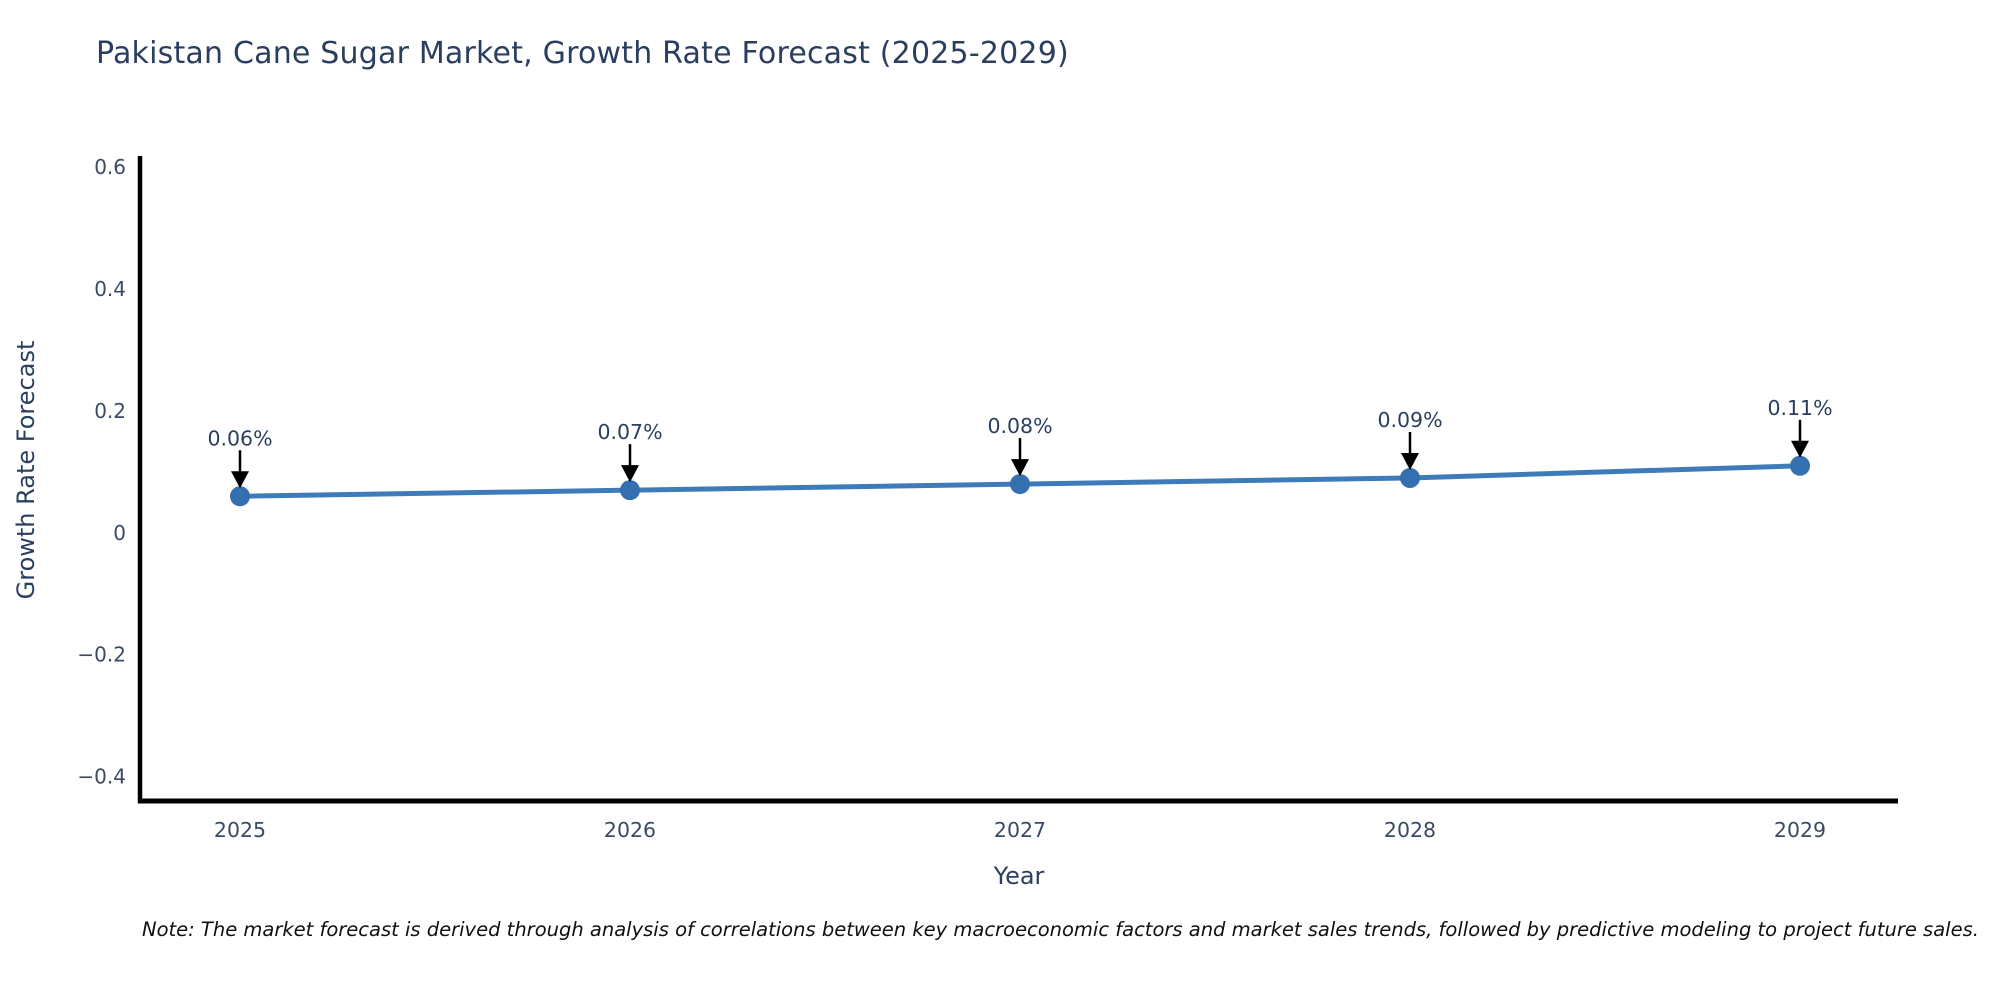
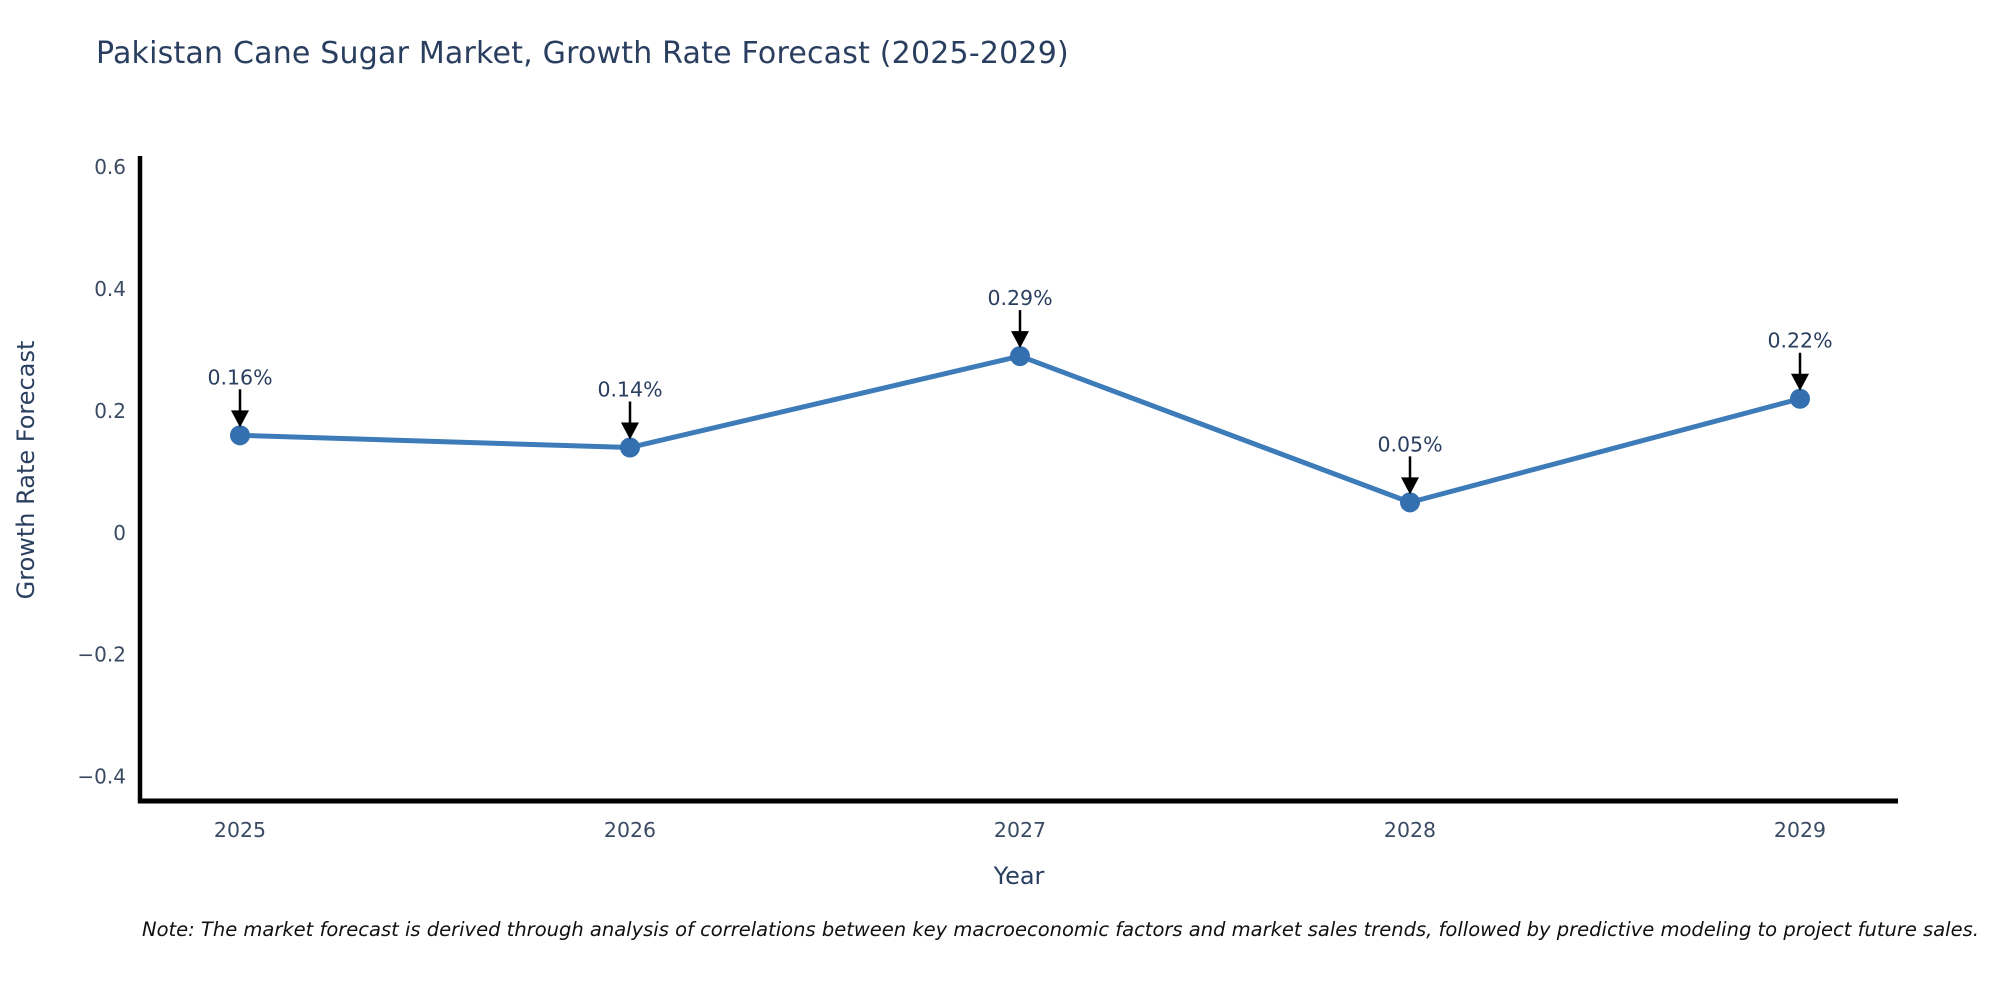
2025: 0.06% -> 0.16%
2026: 0.07% -> 0.14%
2027: 0.08% -> 0.29%
2028: 0.09% -> 0.05%
2029: 0.11% -> 0.22%
